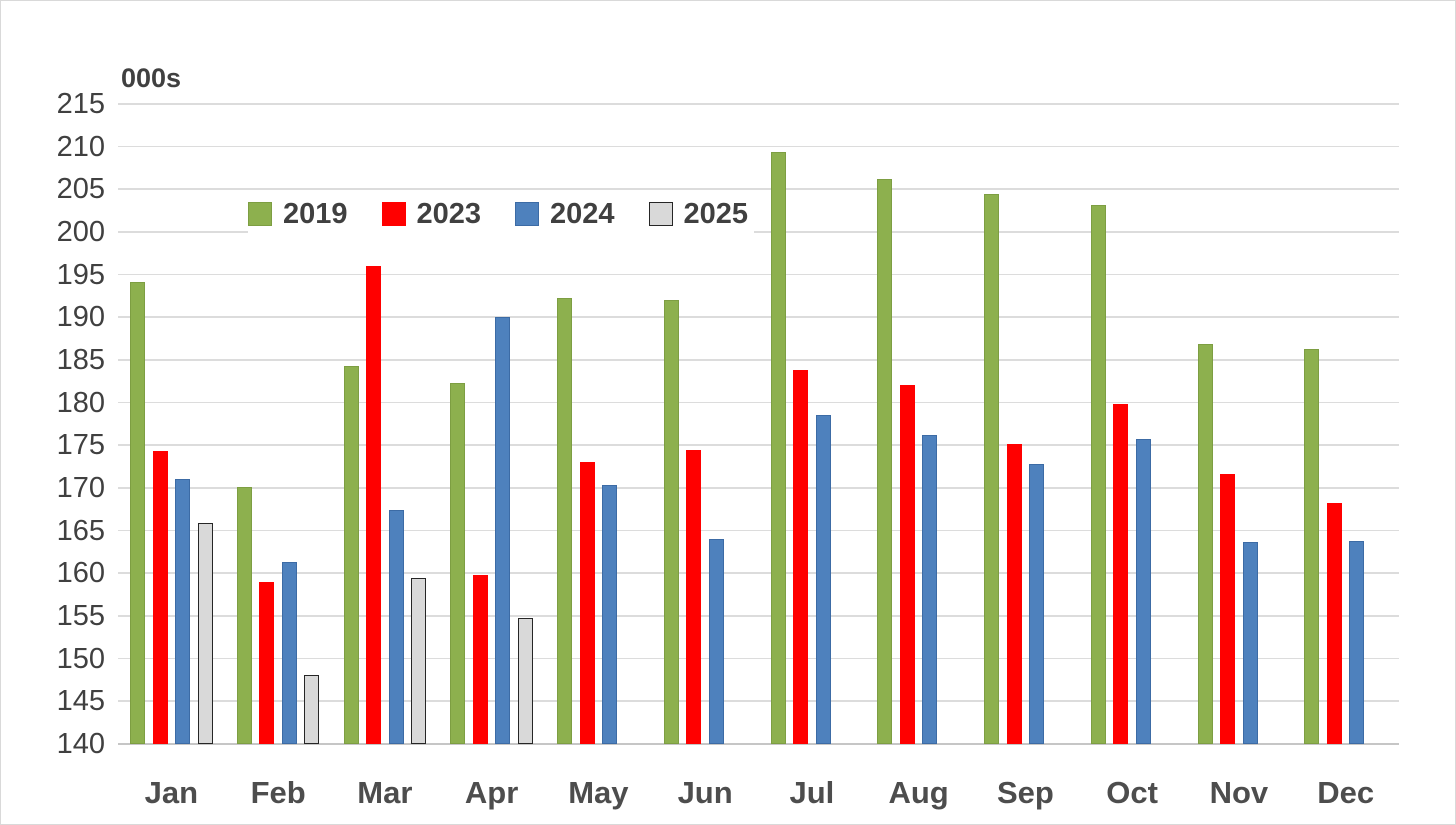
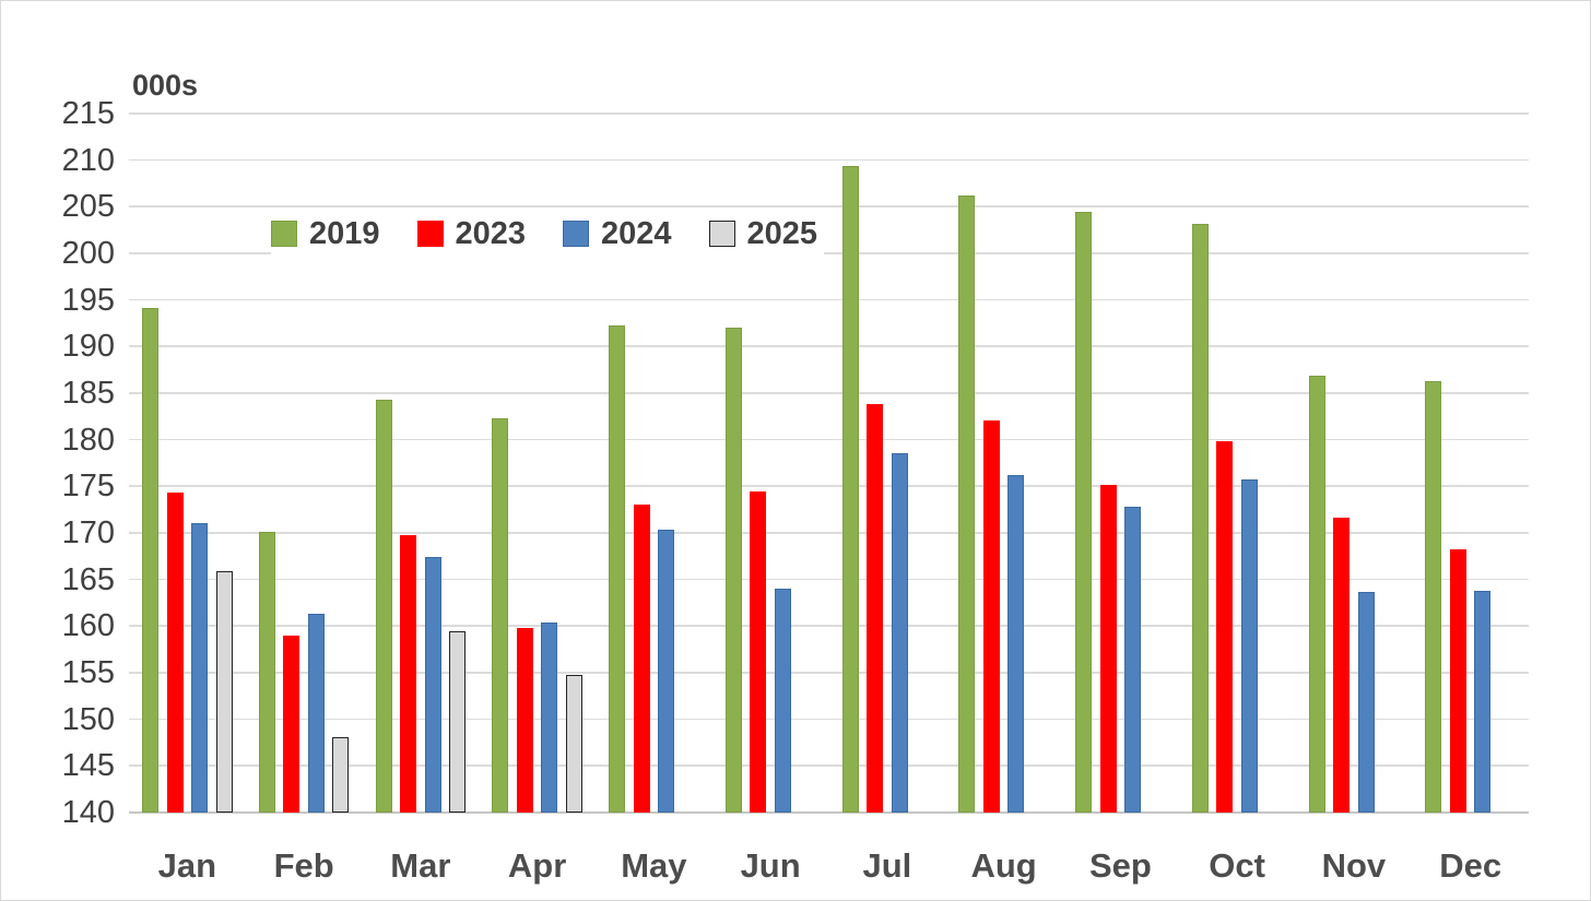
2023/Mar: 196 -> 170
2024/Apr: 190 -> 160
